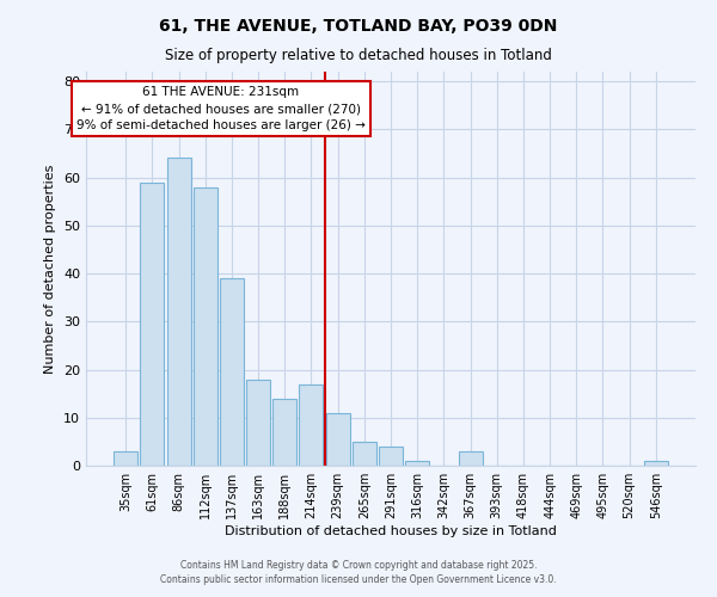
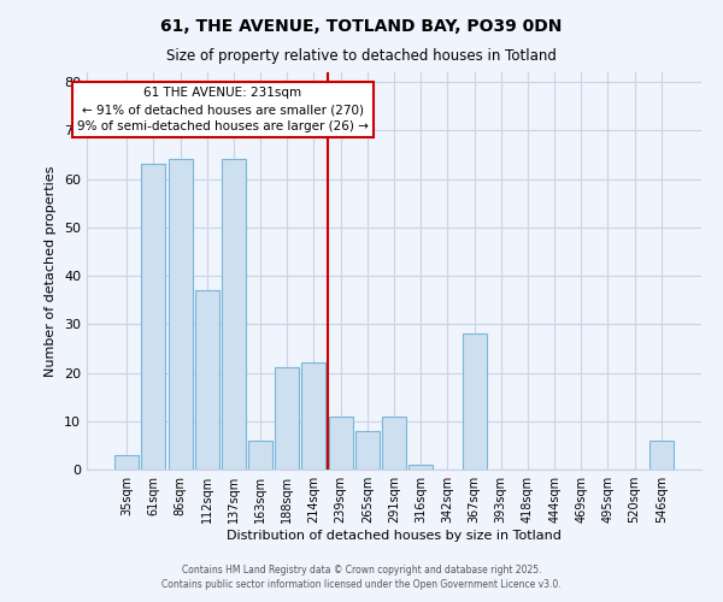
61sqm: 59 -> 63
112sqm: 58 -> 37
137sqm: 39 -> 64
163sqm: 18 -> 6
188sqm: 14 -> 21
214sqm: 17 -> 22
265sqm: 5 -> 8
291sqm: 4 -> 11
367sqm: 3 -> 28
546sqm: 1 -> 6
